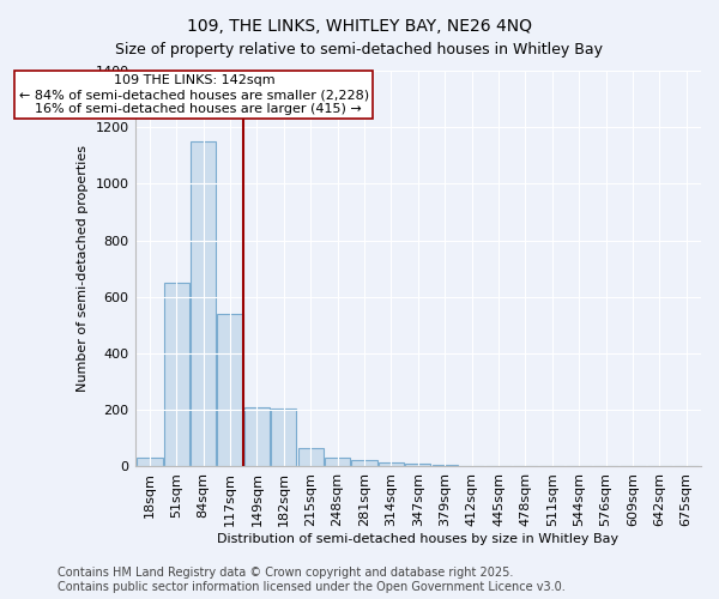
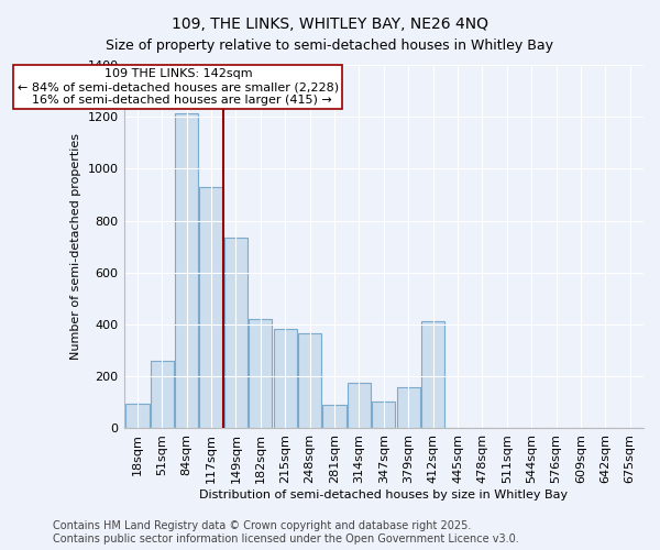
18sqm: 30 -> 95
51sqm: 650 -> 260
84sqm: 1150 -> 1215
117sqm: 540 -> 930
149sqm: 210 -> 735
182sqm: 205 -> 420
215sqm: 65 -> 385
248sqm: 30 -> 365
281sqm: 25 -> 90
314sqm: 15 -> 175
347sqm: 10 -> 105
379sqm: 5 -> 160
412sqm: 2 -> 415
